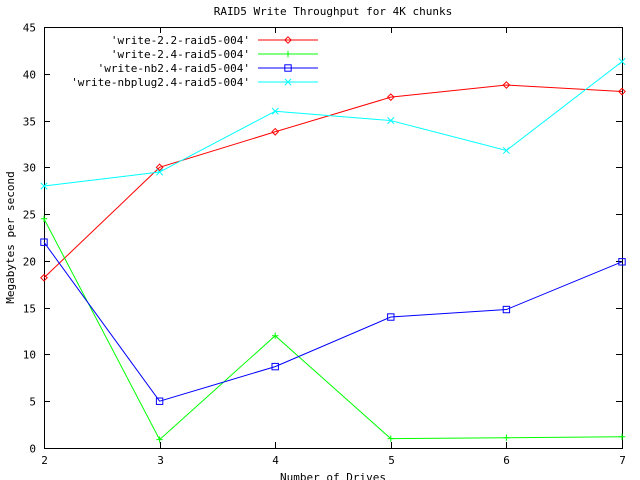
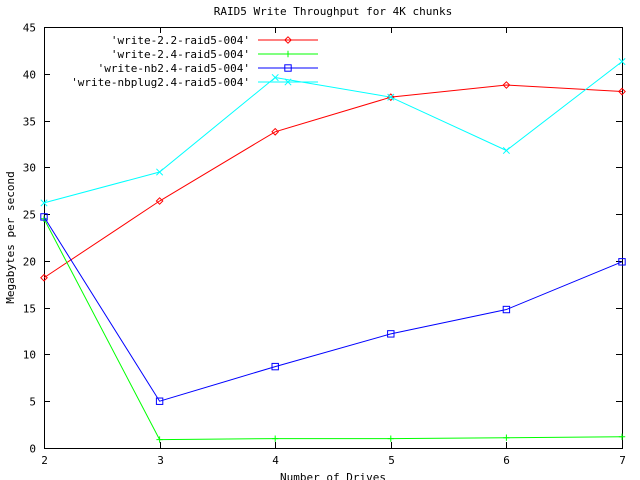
'write-nb2.4-raid5-004'/2: 22 -> 25
'write-nbplug2.4-raid5-004'/2: 28 -> 26
'write-2.2-raid5-004'/3: 30 -> 26
'write-2.4-raid5-004'/4: 12 -> 1
'write-nbplug2.4-raid5-004'/4: 36 -> 40
'write-nb2.4-raid5-004'/5: 14 -> 12
'write-nbplug2.4-raid5-004'/5: 35 -> 38
